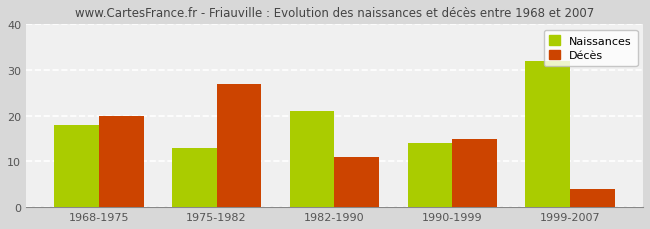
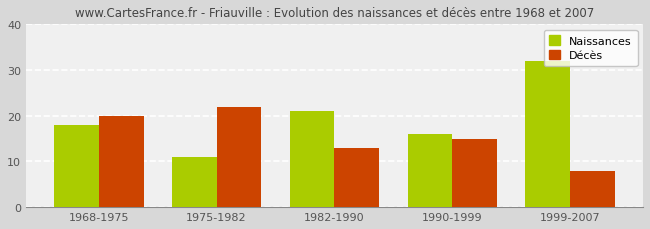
Naissances/1975-1982: 13 -> 11
Décès/1975-1982: 27 -> 22
Décès/1982-1990: 11 -> 13
Naissances/1990-1999: 14 -> 16
Décès/1999-2007: 4 -> 8
